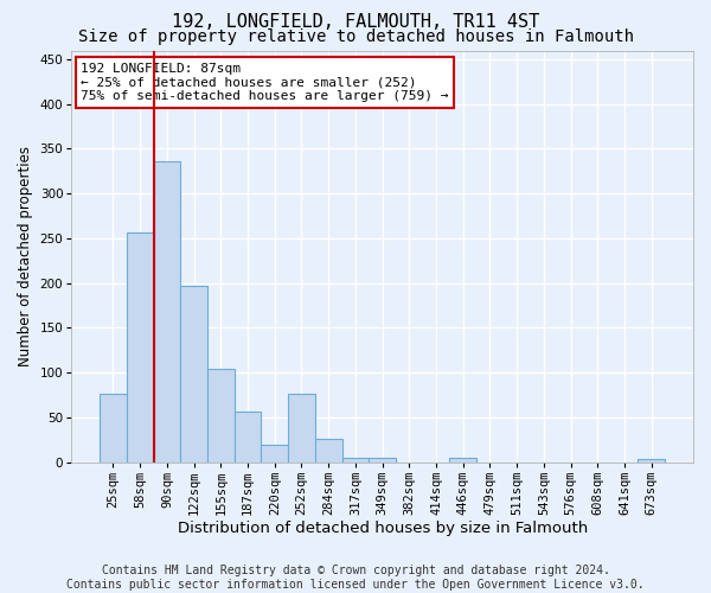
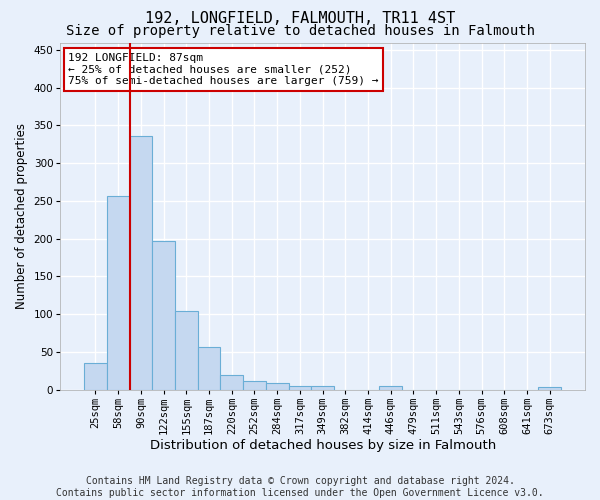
25sqm: 76 -> 35
252sqm: 76 -> 11
284sqm: 26 -> 8
